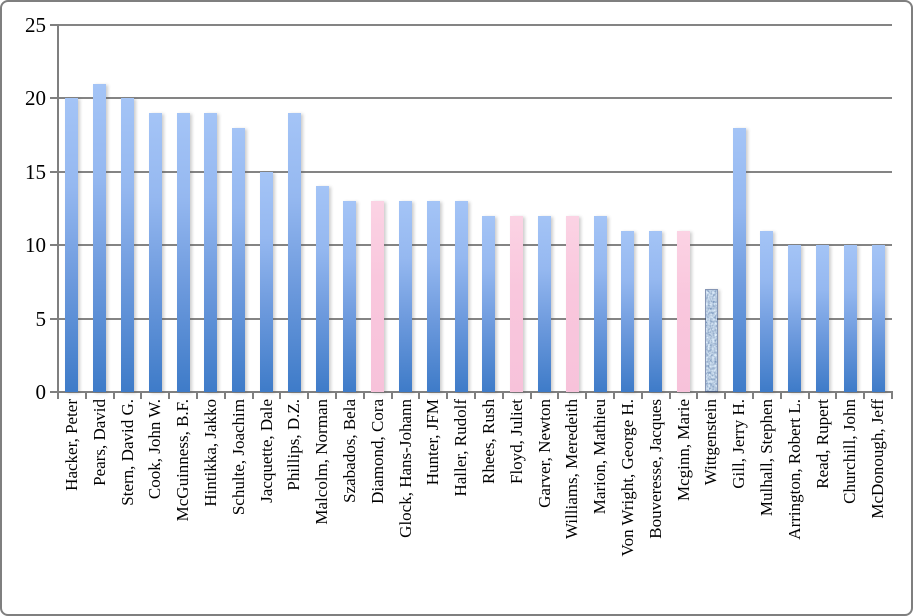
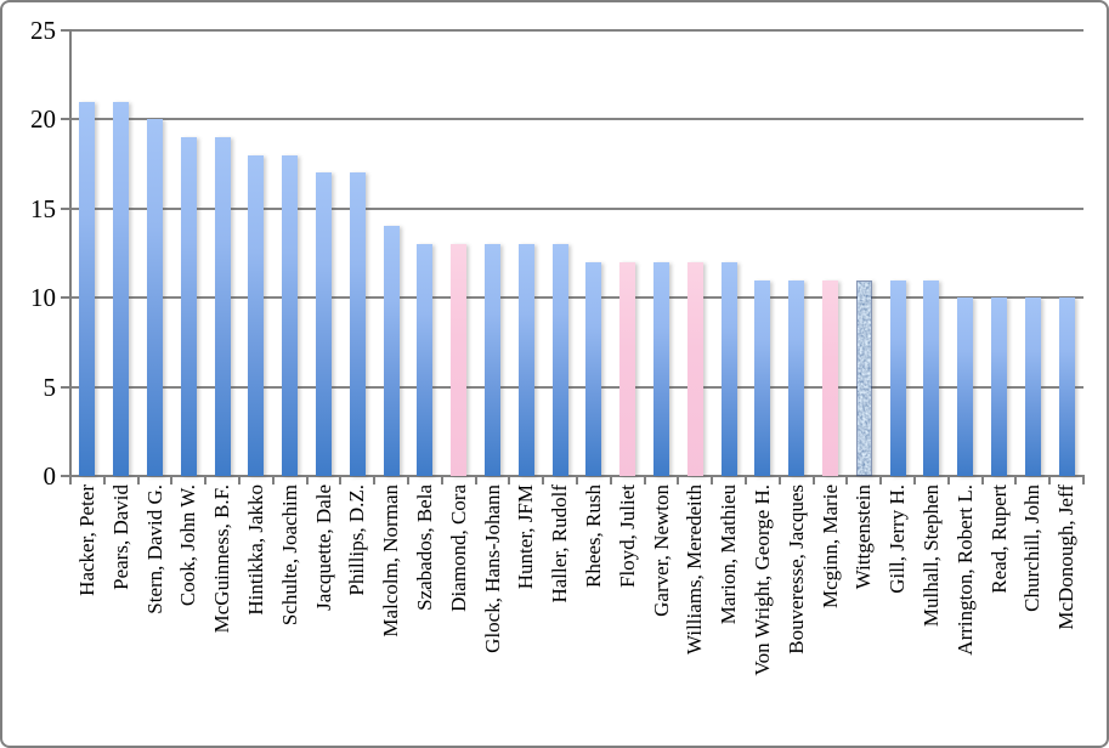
Hacker, Peter: 20 -> 21
Hintikka, Jakko: 19 -> 18
Jacquette, Dale: 15 -> 17
Phillips, D.Z.: 19 -> 17
Wittgenstein: 7 -> 11
Gill, Jerry H.: 18 -> 11
